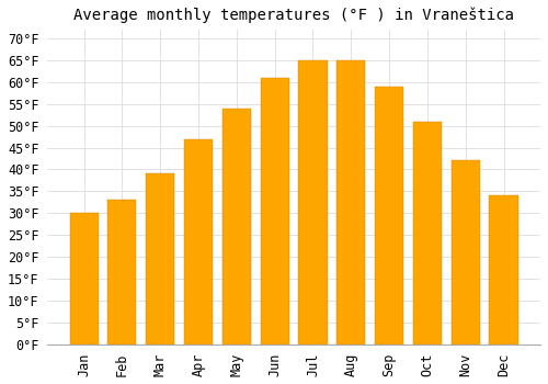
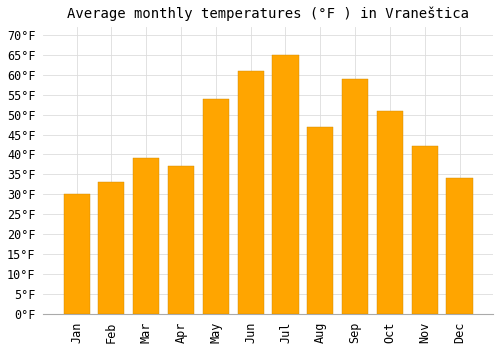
Apr: 47°F -> 37°F
Aug: 65°F -> 47°F
